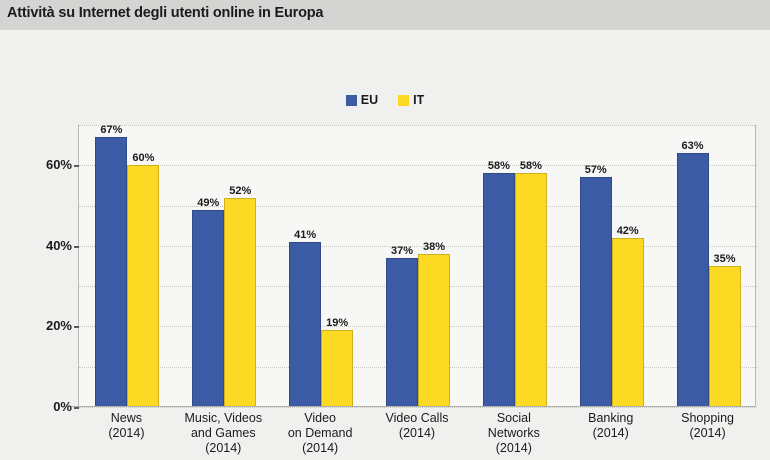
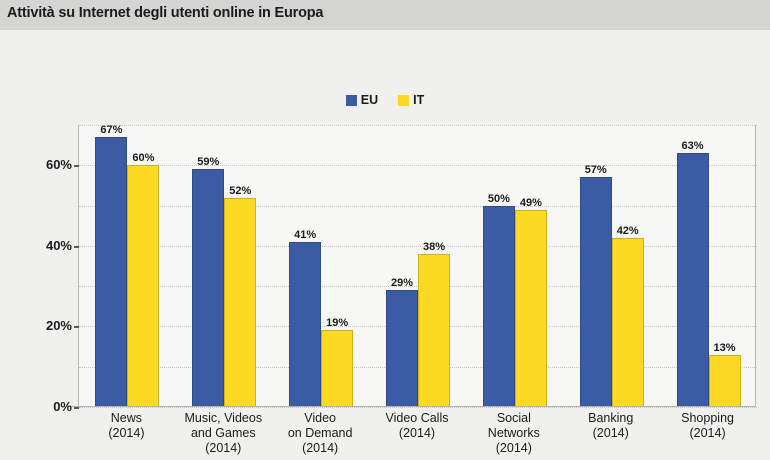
EU/Music, Videos and Games (2014): 49% -> 59%
EU/Video Calls (2014): 37% -> 29%
EU/Social Networks (2014): 58% -> 50%
IT/Social Networks (2014): 58% -> 49%
IT/Shopping (2014): 35% -> 13%
